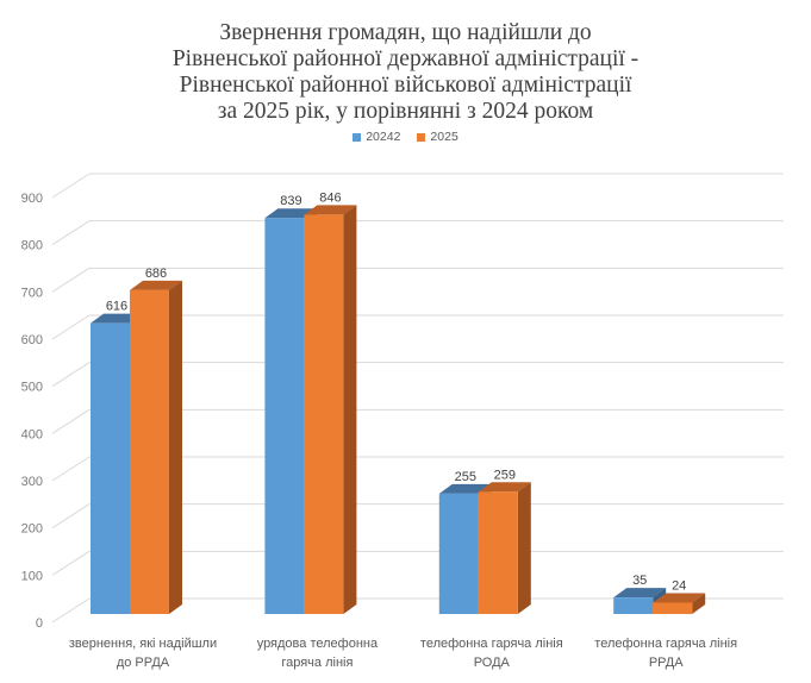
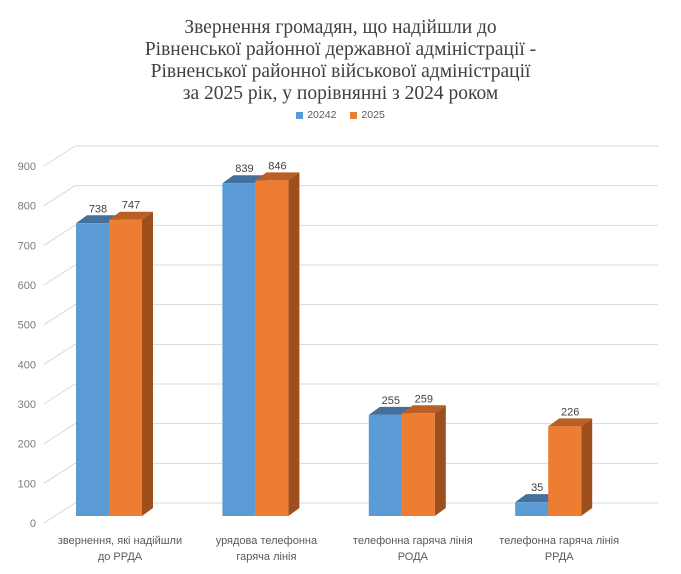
20242/звернення, які надійшли до РРДА: 616 -> 738
2025/звернення, які надійшли до РРДА: 686 -> 747
2025/телефонна гаряча лінія РРДА: 24 -> 226
